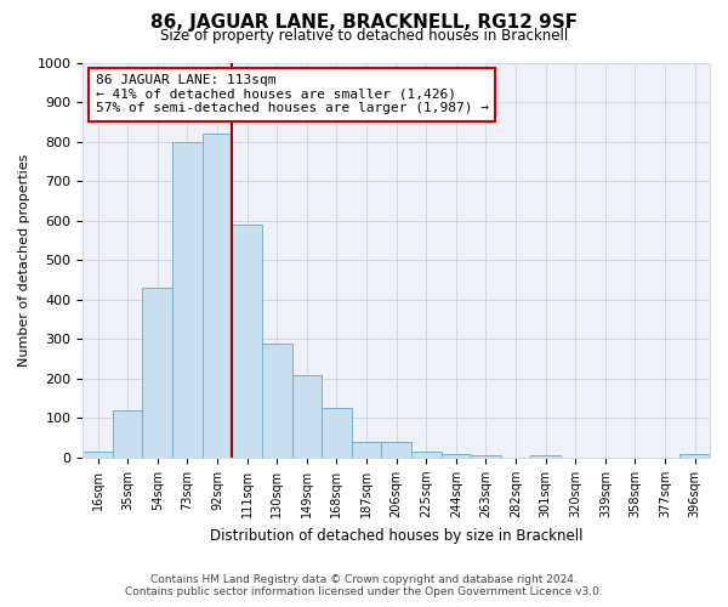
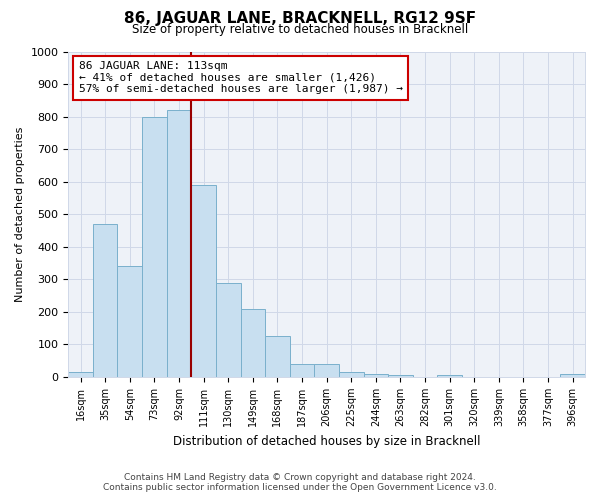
35sqm: 120 -> 470
54sqm: 430 -> 340
